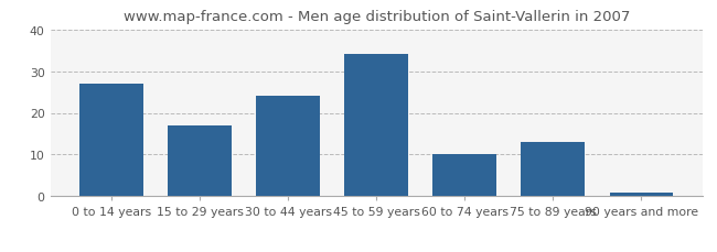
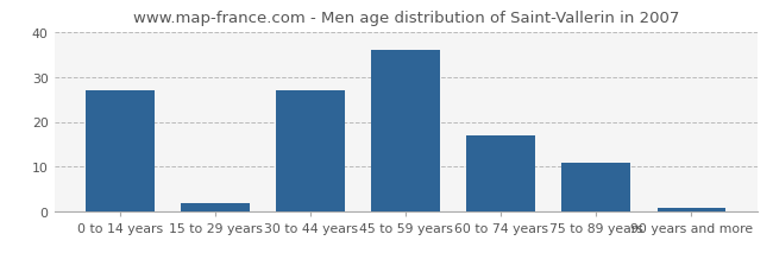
15 to 29 years: 17 -> 2
30 to 44 years: 24 -> 27
45 to 59 years: 34 -> 36
60 to 74 years: 10 -> 17
75 to 89 years: 13 -> 11
